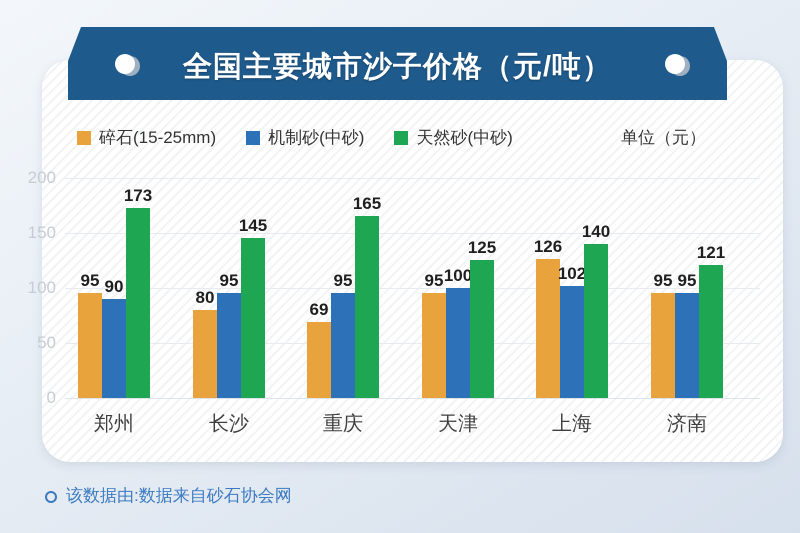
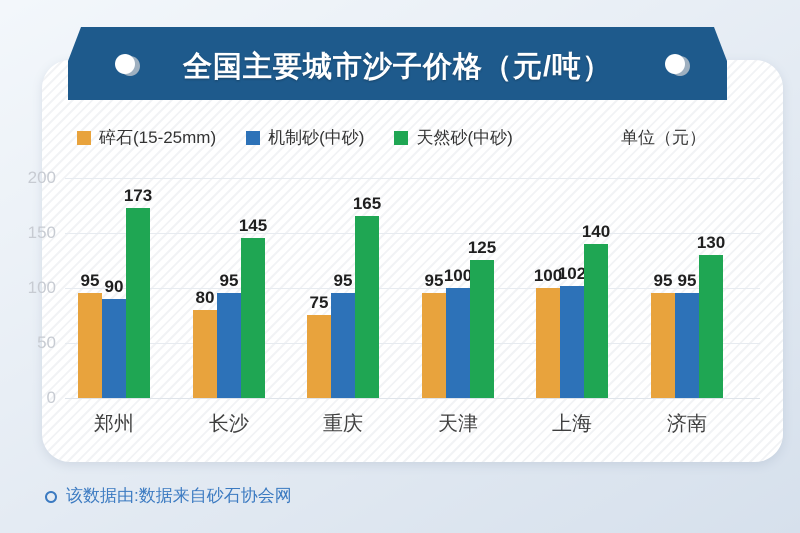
碎石(15-25mm)/重庆: 69 -> 75
碎石(15-25mm)/上海: 126 -> 100
天然砂(中砂)/济南: 121 -> 130
